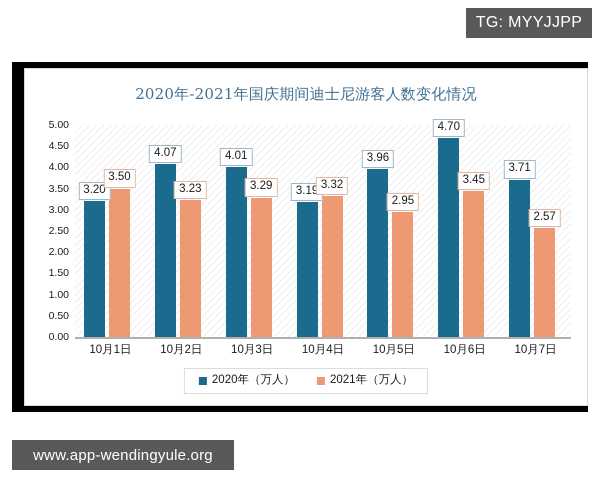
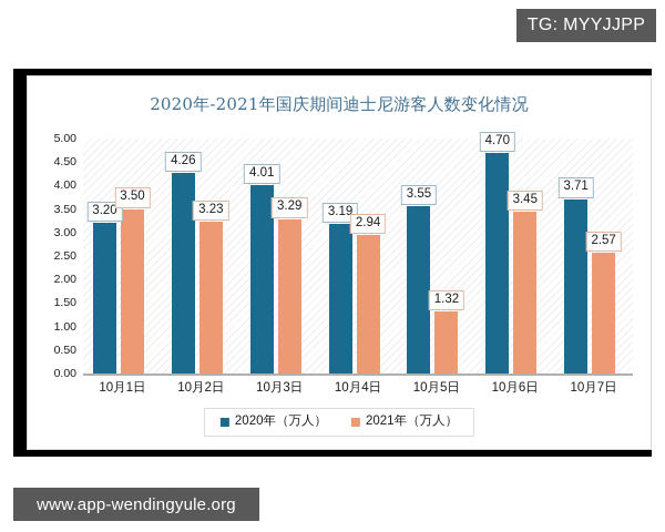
2020年（万人）/10月2日: 4.07 -> 4.26
2021年（万人）/10月4日: 3.32 -> 2.94
2020年（万人）/10月5日: 3.96 -> 3.55
2021年（万人）/10月5日: 2.95 -> 1.32
